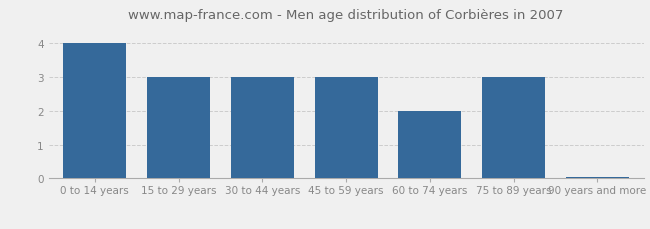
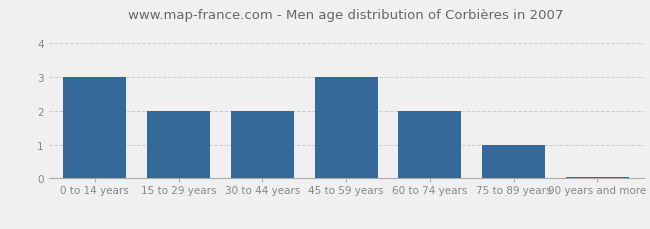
0 to 14 years: 4.00 -> 3.00
15 to 29 years: 3.00 -> 2.00
30 to 44 years: 3.00 -> 2.00
75 to 89 years: 3.00 -> 1.00
